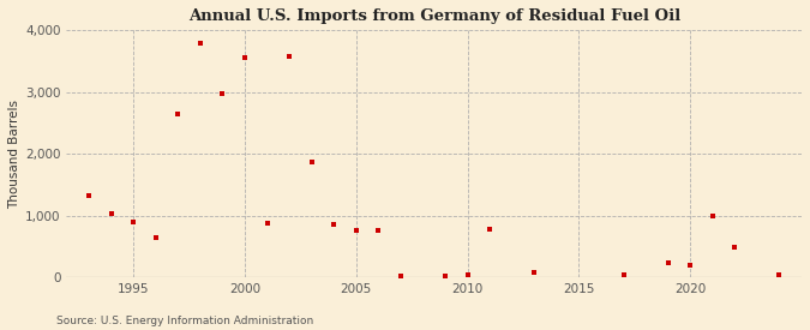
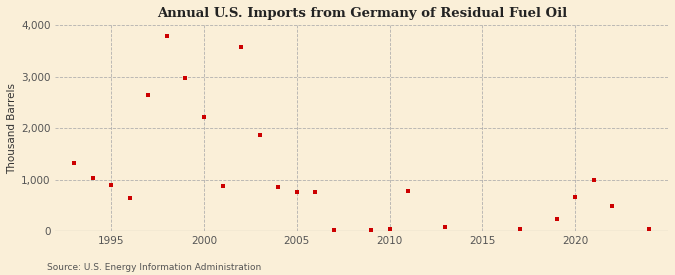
2000: 3,560 -> 2,220
2020: 200 -> 660
